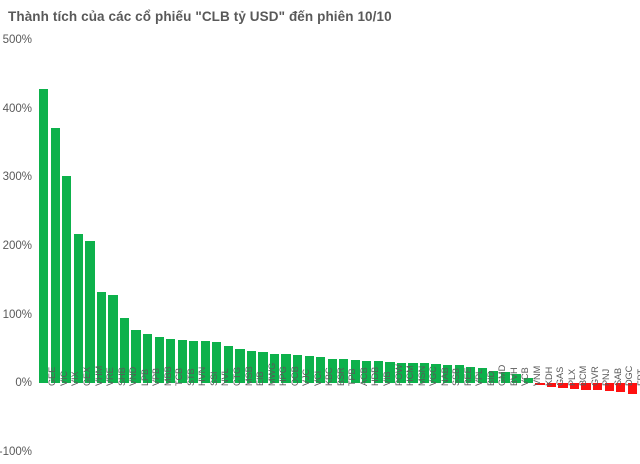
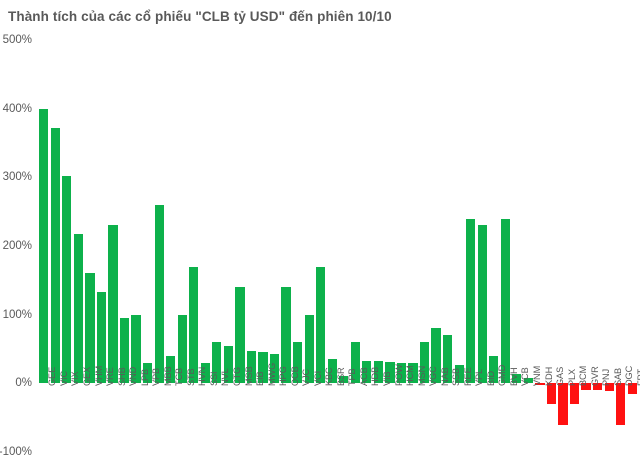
GEE: 430% -> 400%
VHM: 210% -> 160%
SHB: 130% -> 230%
LPB: 80% -> 100%
VPB: 70% -> 30%
MBB: 70% -> 260%
TCB: 60% -> 40%
STB: 60% -> 100%
HVN: 60% -> 170%
SSI: 60% -> 30%
MSB: 50% -> 140%
OCB: 40% -> 140%
VJC: 40% -> 60%
VCI: 40% -> 100%
KBC: 40% -> 170%
TPB: 40% -> 10%
ACB: 30% -> 60%
VGC: 30% -> 60%
NAB: 30% -> 80%
SSB: 30% -> 70%
VPL: 20% -> 240%
BID: 20% -> 230%
GMD: 20% -> 40%
BVH: 20% -> 240%
GAS: -10% -> -30%
PLX: -10% -> -60%
BCM: -10% -> -30%
DGC: -10% -> -60%
